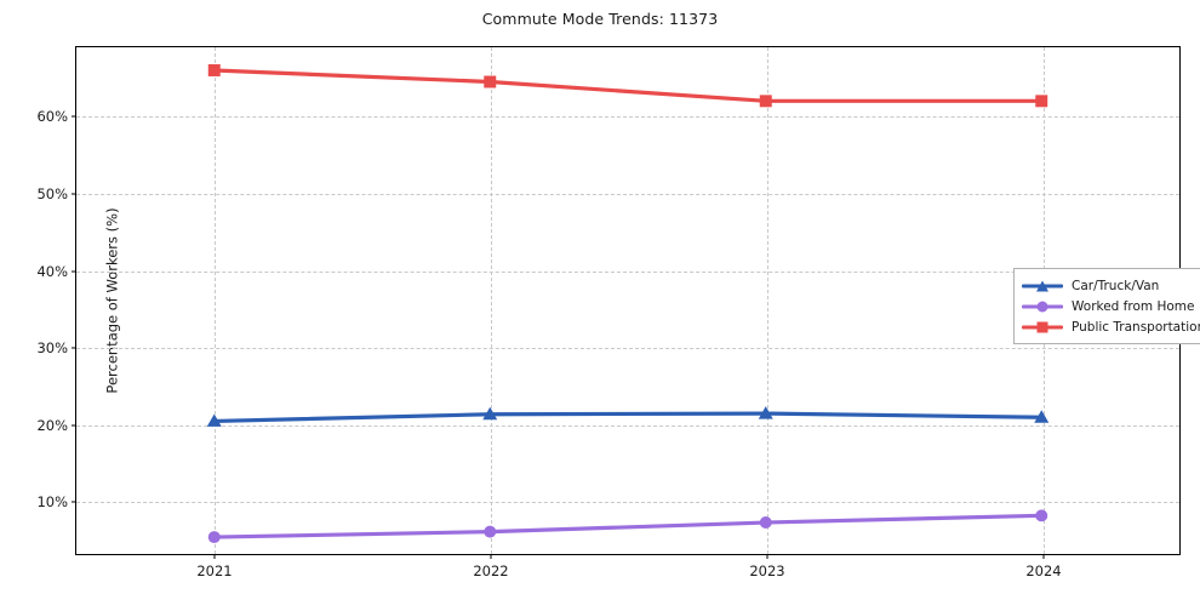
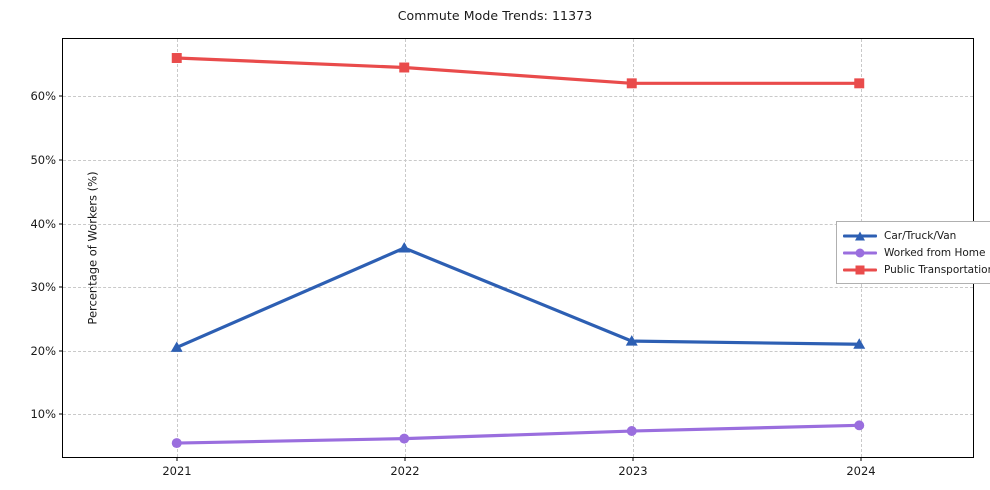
Car/Truck/Van/2022: 21% -> 36%
